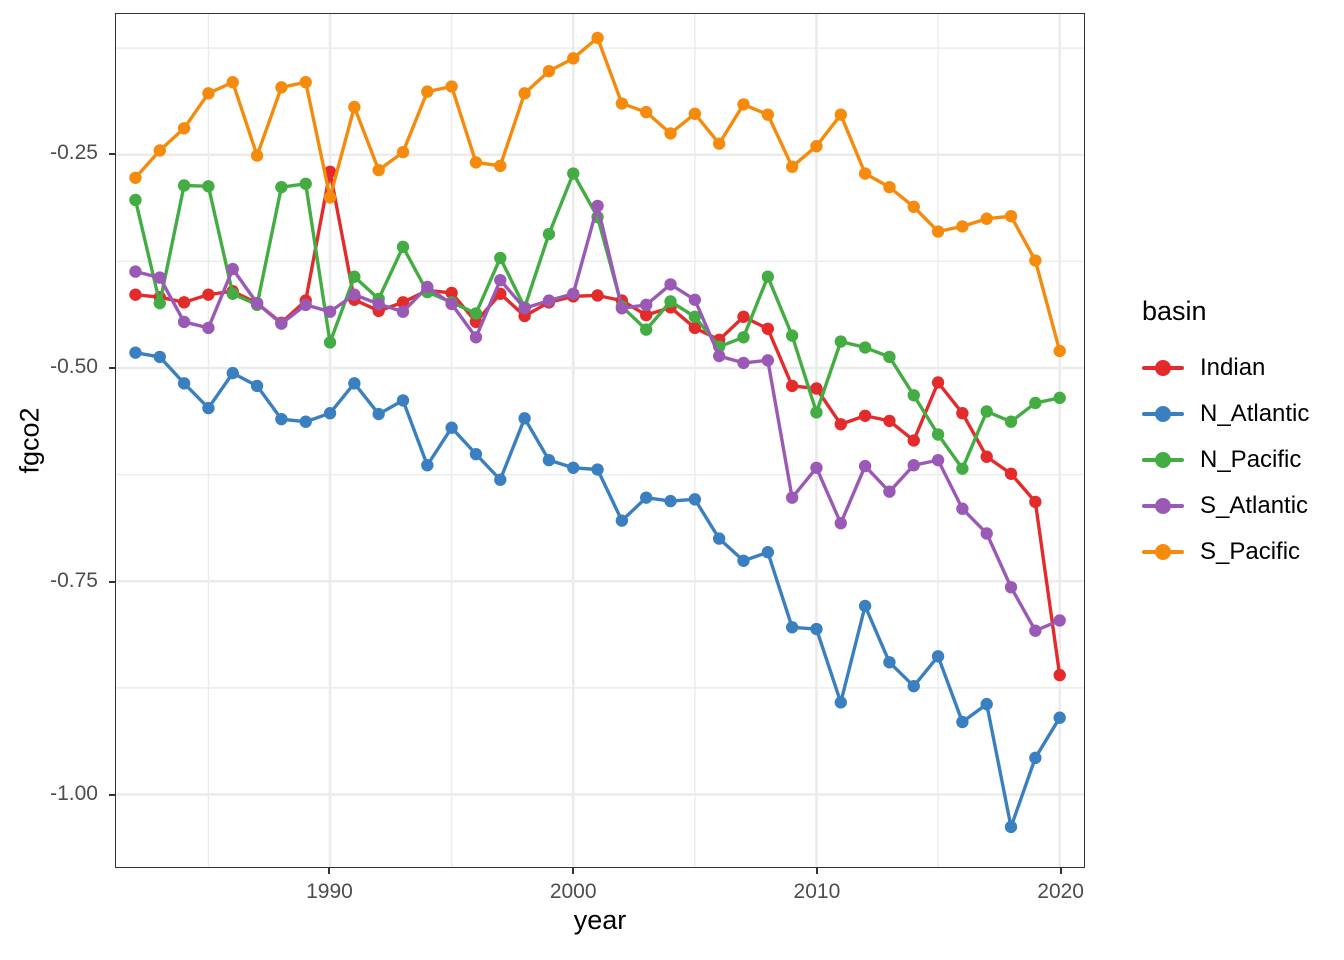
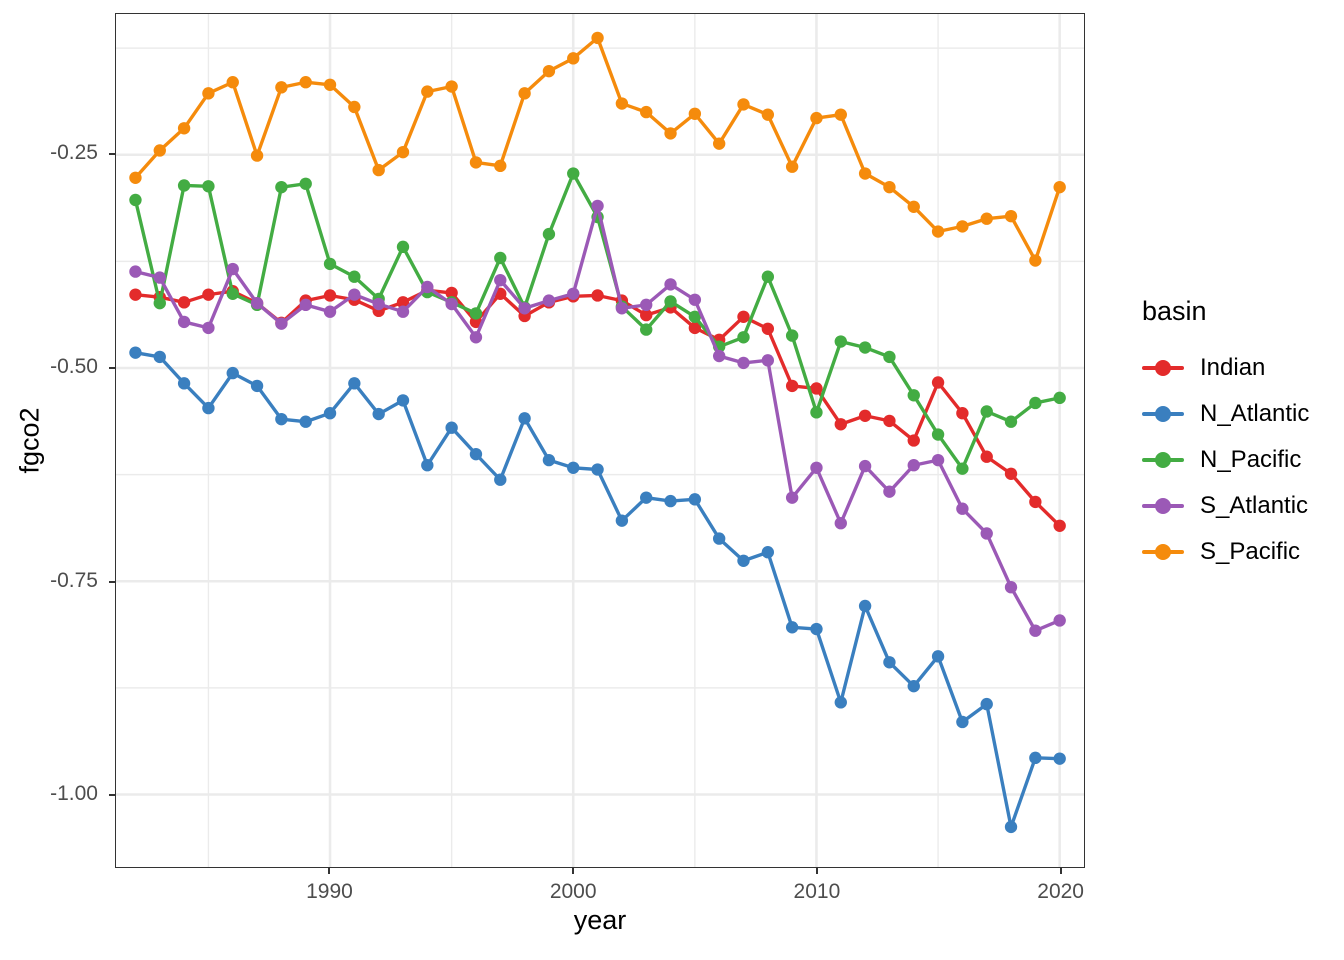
Indian/1990: -0.27 -> -0.41
N_Pacific/1990: -0.47 -> -0.38
S_Pacific/1990: -0.30 -> -0.17
S_Pacific/2010: -0.24 -> -0.21
Indian/2020: -0.86 -> -0.69
N_Atlantic/2020: -0.91 -> -0.96
S_Pacific/2020: -0.48 -> -0.29
